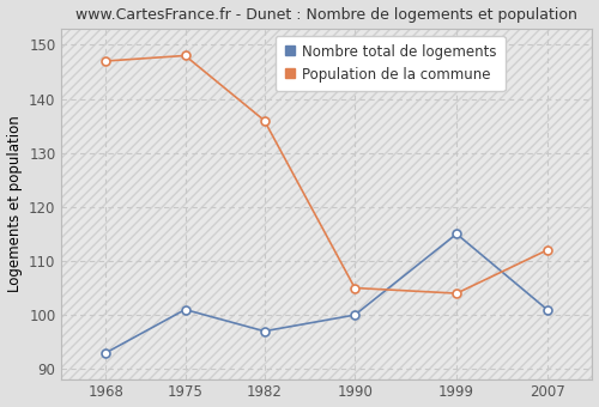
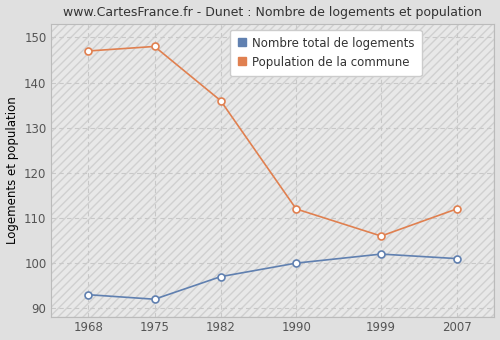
Nombre total de logements/1975: 101 -> 92
Population de la commune/1990: 105 -> 112
Nombre total de logements/1999: 115 -> 102
Population de la commune/1999: 104 -> 106
